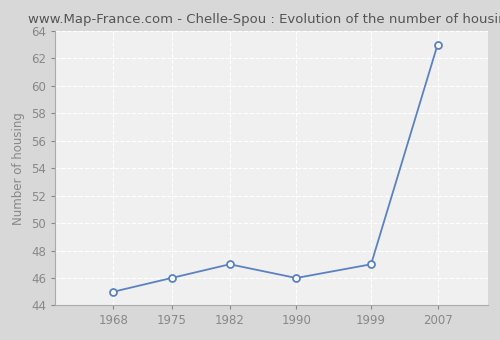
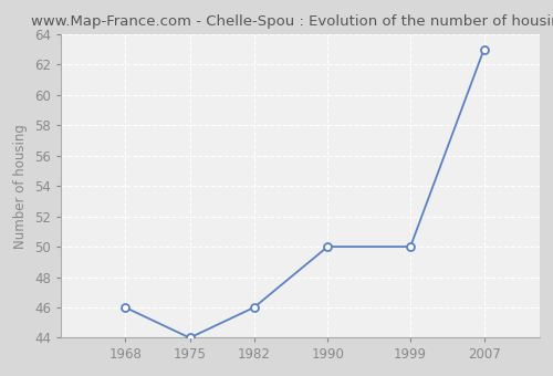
1968: 45 -> 46
1975: 46 -> 44
1982: 47 -> 46
1990: 46 -> 50
1999: 47 -> 50
